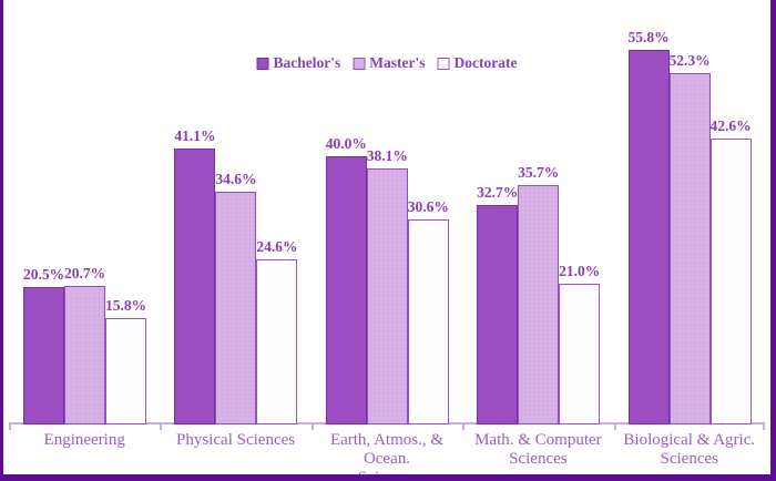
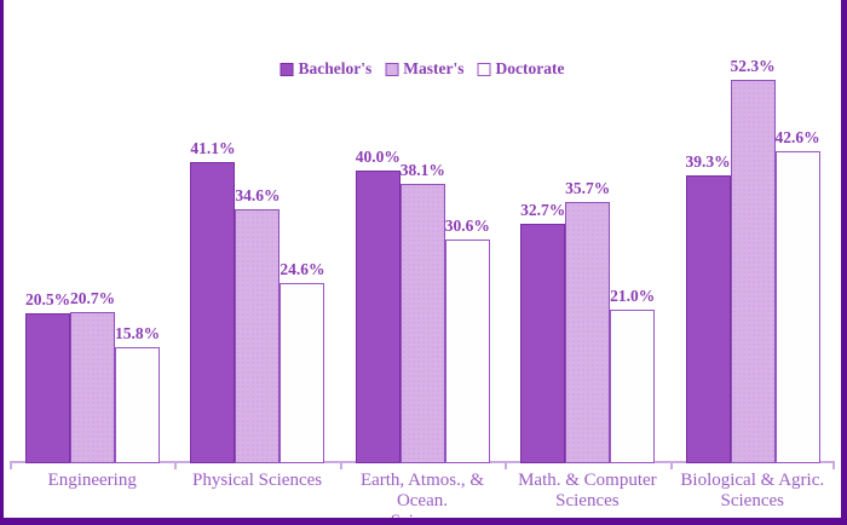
Bachelor's/Biological & Agric. Sciences: 55.8% -> 39.3%
